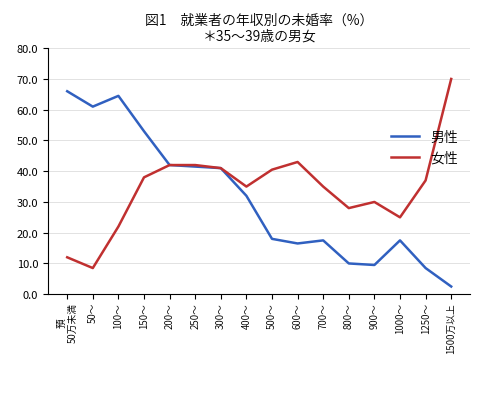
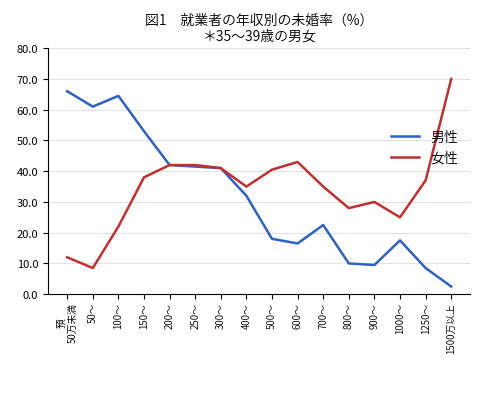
男性/700～: 17.5 -> 22.5
